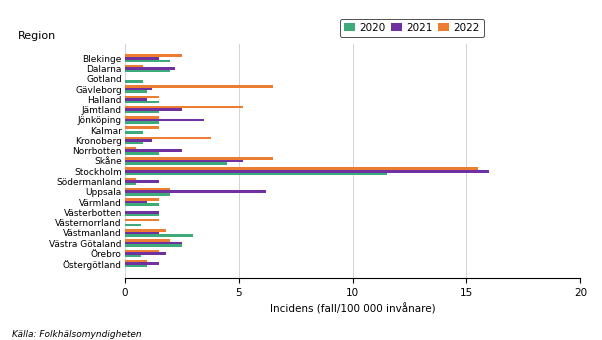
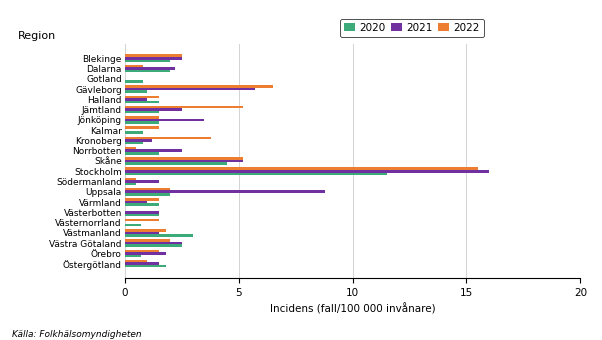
2021/Blekinge: 1.5 -> 2.5
2021/Gävleborg: 1.2 -> 5.7
2022/Skåne: 6.5 -> 5.2
2021/Uppsala: 6.2 -> 8.8
2020/Östergötland: 1.0 -> 1.8
